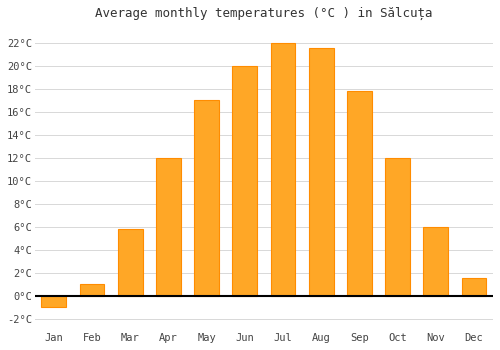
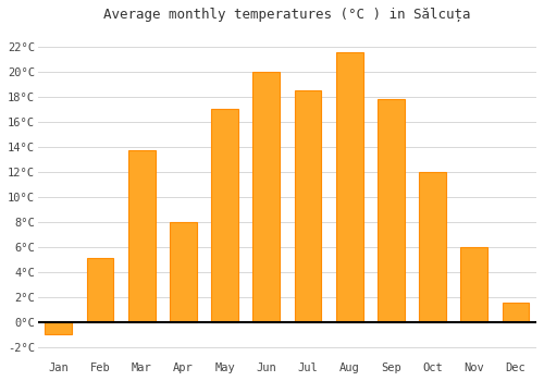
Feb: 1.0°C -> 5.1°C
Mar: 5.8°C -> 13.7°C
Apr: 12.0°C -> 8.0°C
Jul: 22.0°C -> 18.5°C
